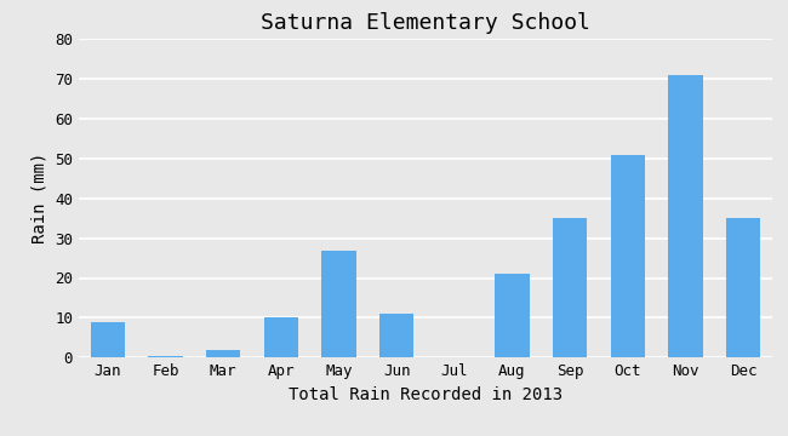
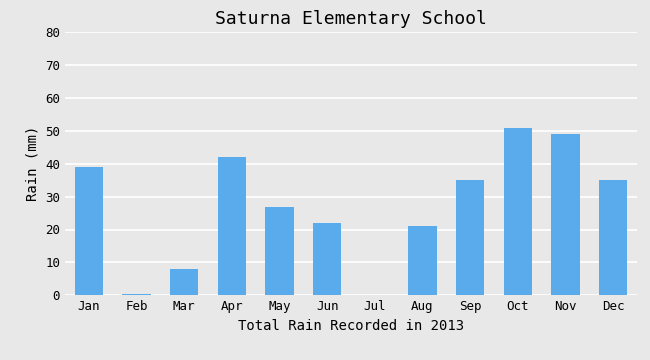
Jan: 9.0 -> 39.0
Mar: 2.0 -> 8.0
Apr: 10.0 -> 42.0
Jun: 11.0 -> 22.0
Nov: 71.0 -> 49.0
